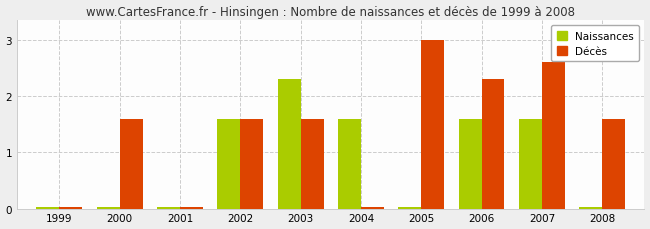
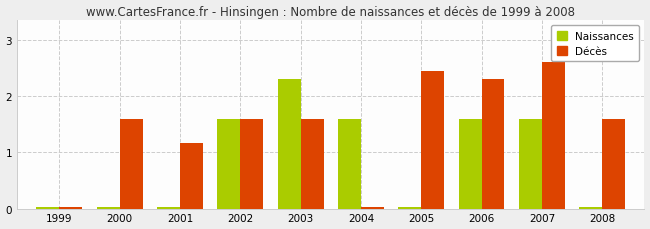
Décès/2001: 0.03 -> 1.16
Décès/2005: 3.00 -> 2.44
